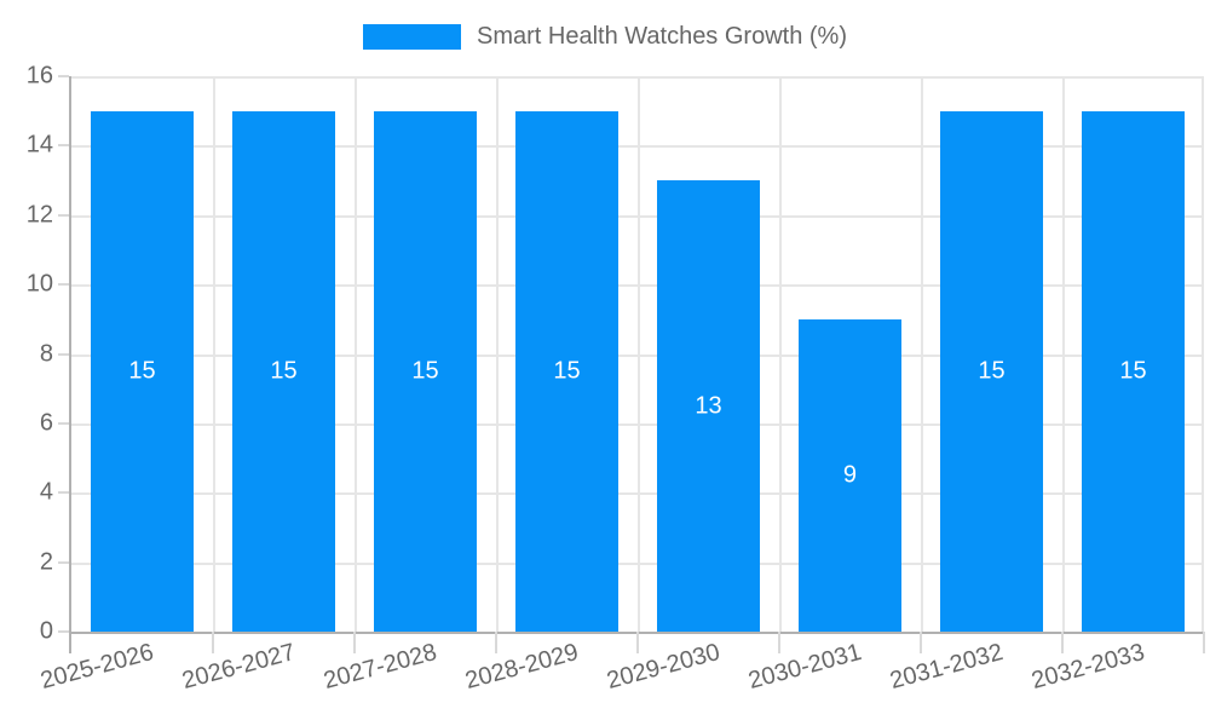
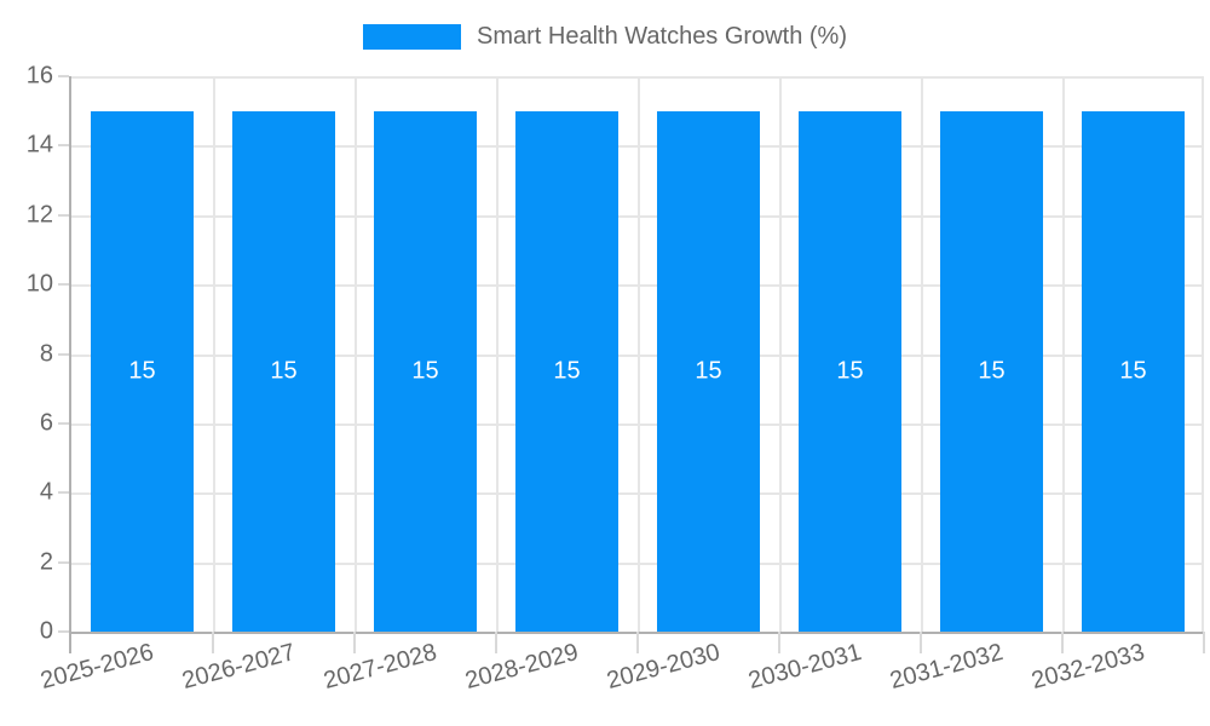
2029-2030: 13 -> 15
2030-2031: 9 -> 15
